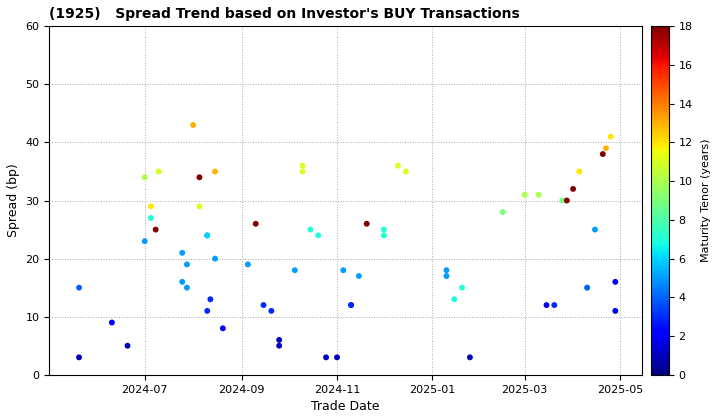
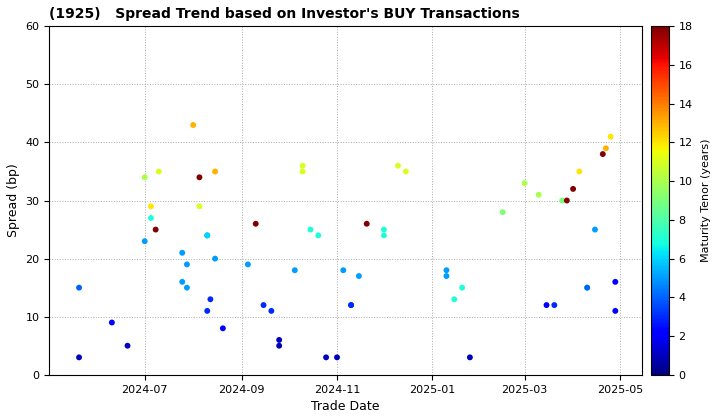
2025-03: 31 -> 33
